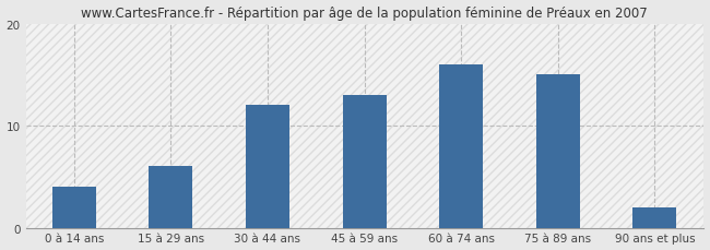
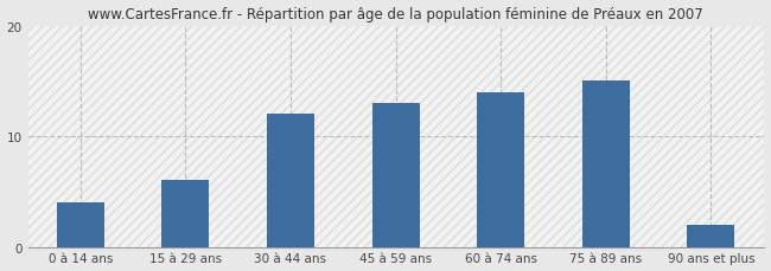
60 à 74 ans: 16 -> 14
